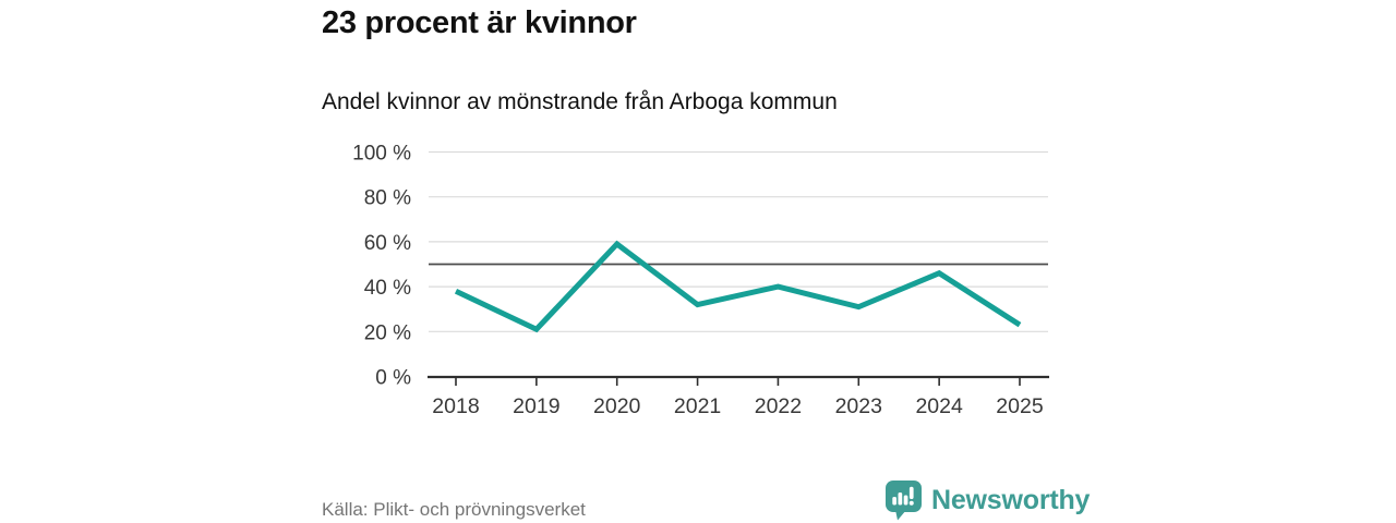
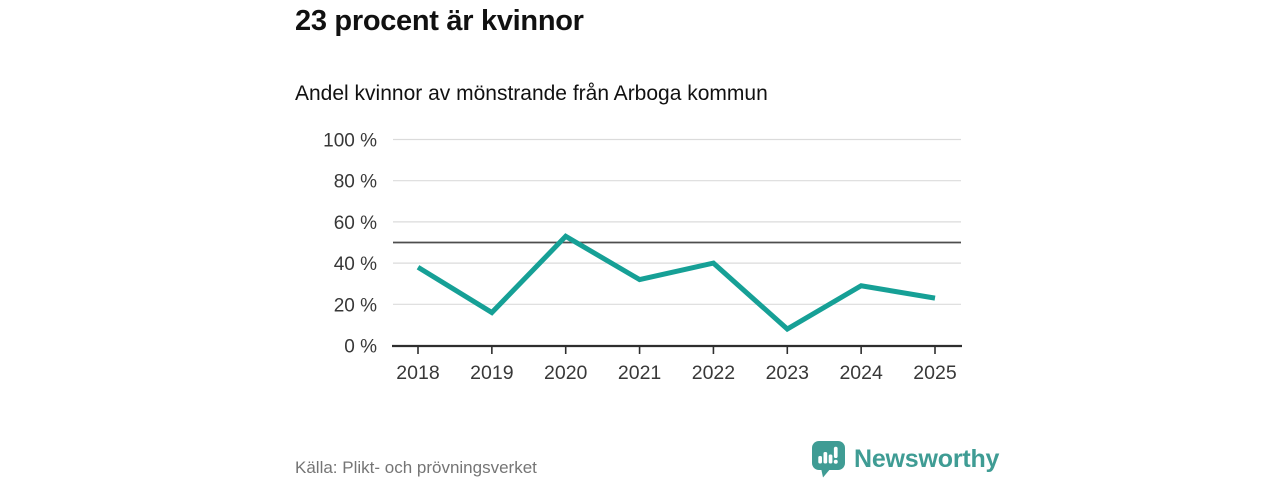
2019: 21% -> 16%
2020: 59% -> 53%
2023: 31% -> 8%
2024: 46% -> 29%
